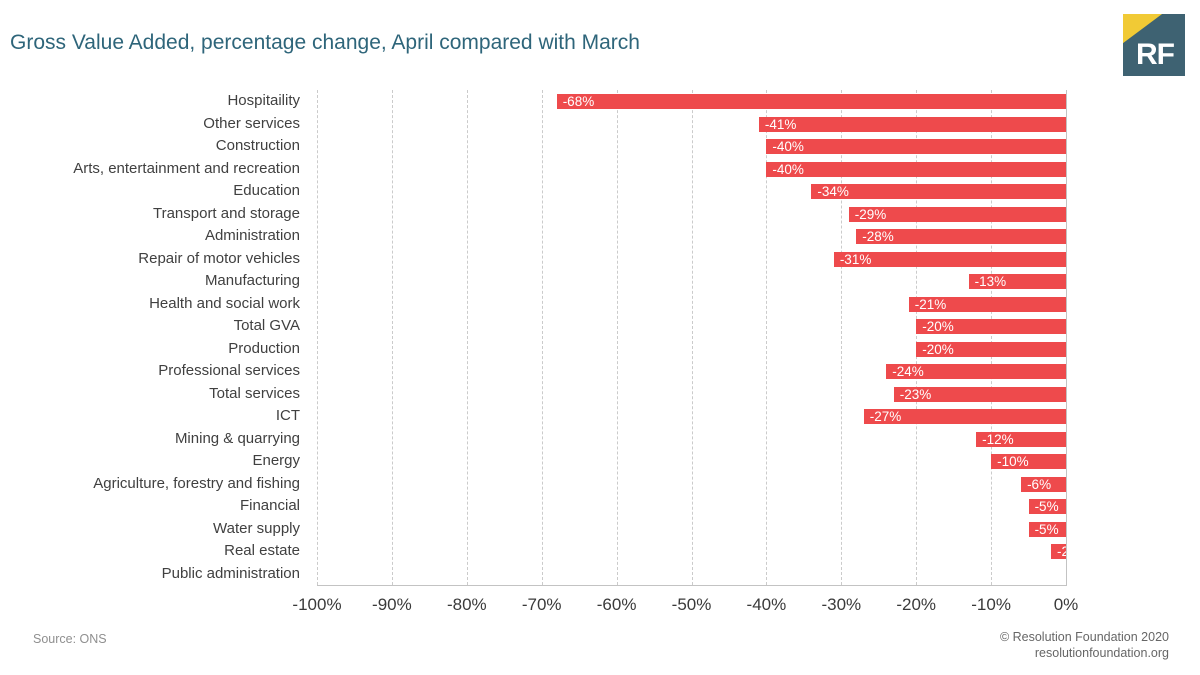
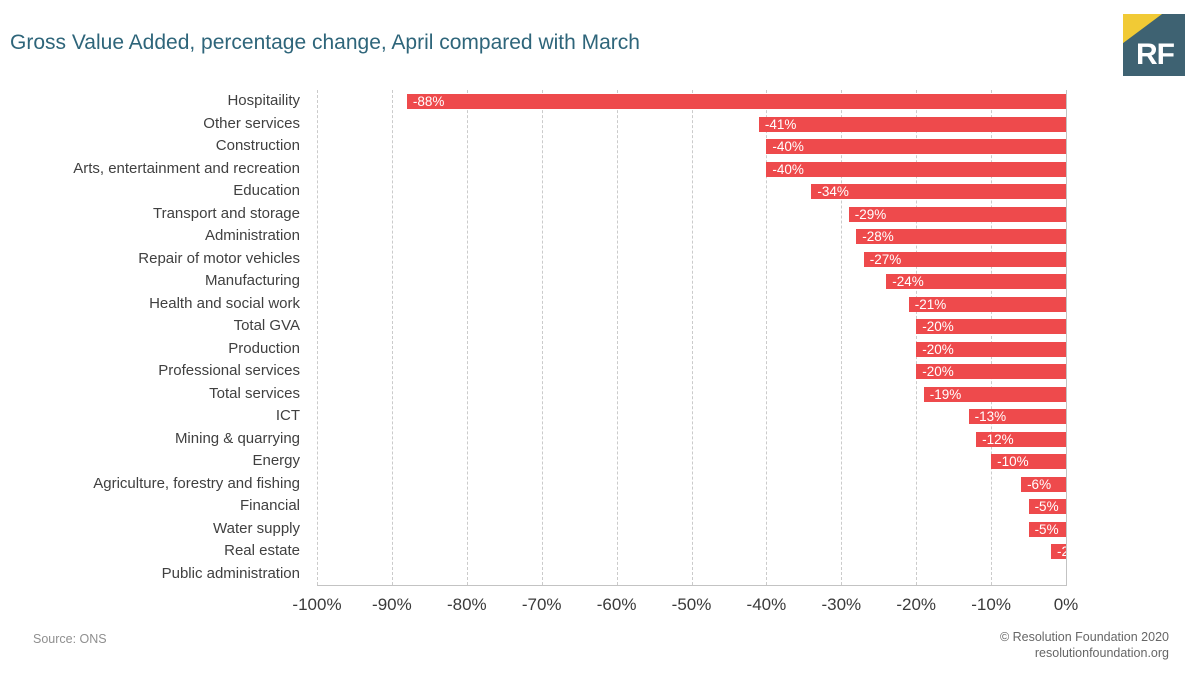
Hospitaility: -68% -> -88%
Repair of motor vehicles: -31% -> -27%
Manufacturing: -13% -> -24%
Professional services: -24% -> -20%
Total services: -23% -> -19%
ICT: -27% -> -13%
